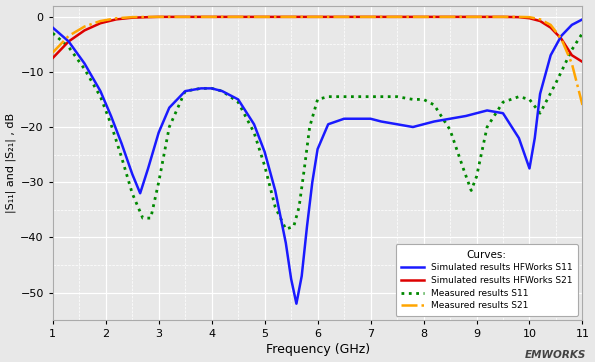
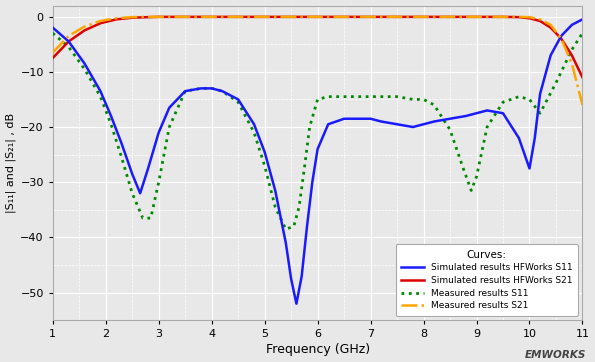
Simulated results HFWorks S21/11: -8.2 -> -11.0
